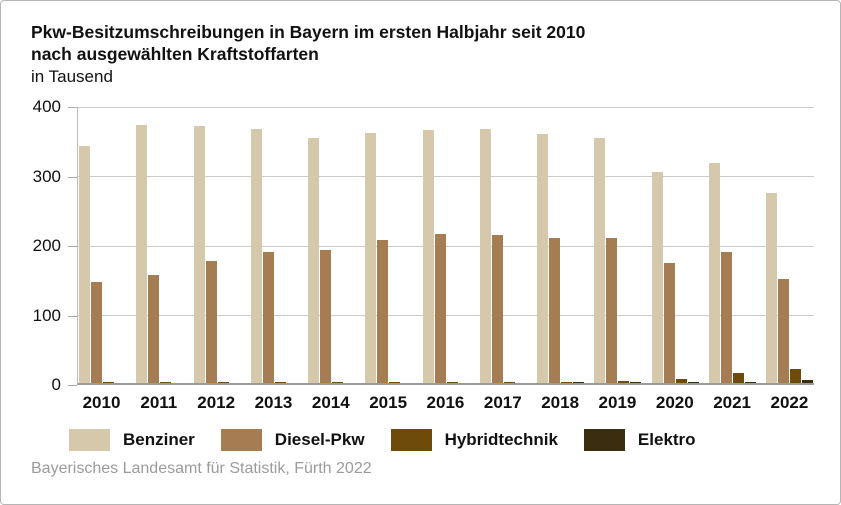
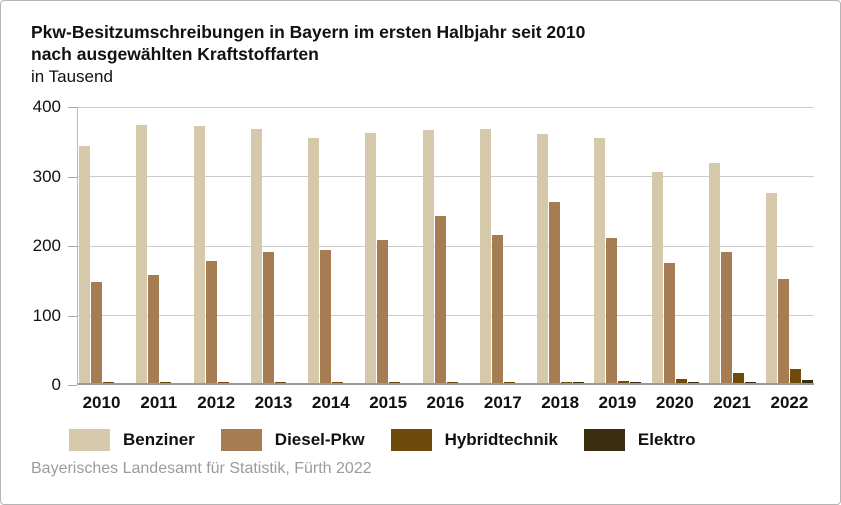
Diesel-Pkw/2016: 220 -> 240
Diesel-Pkw/2018: 210 -> 260
